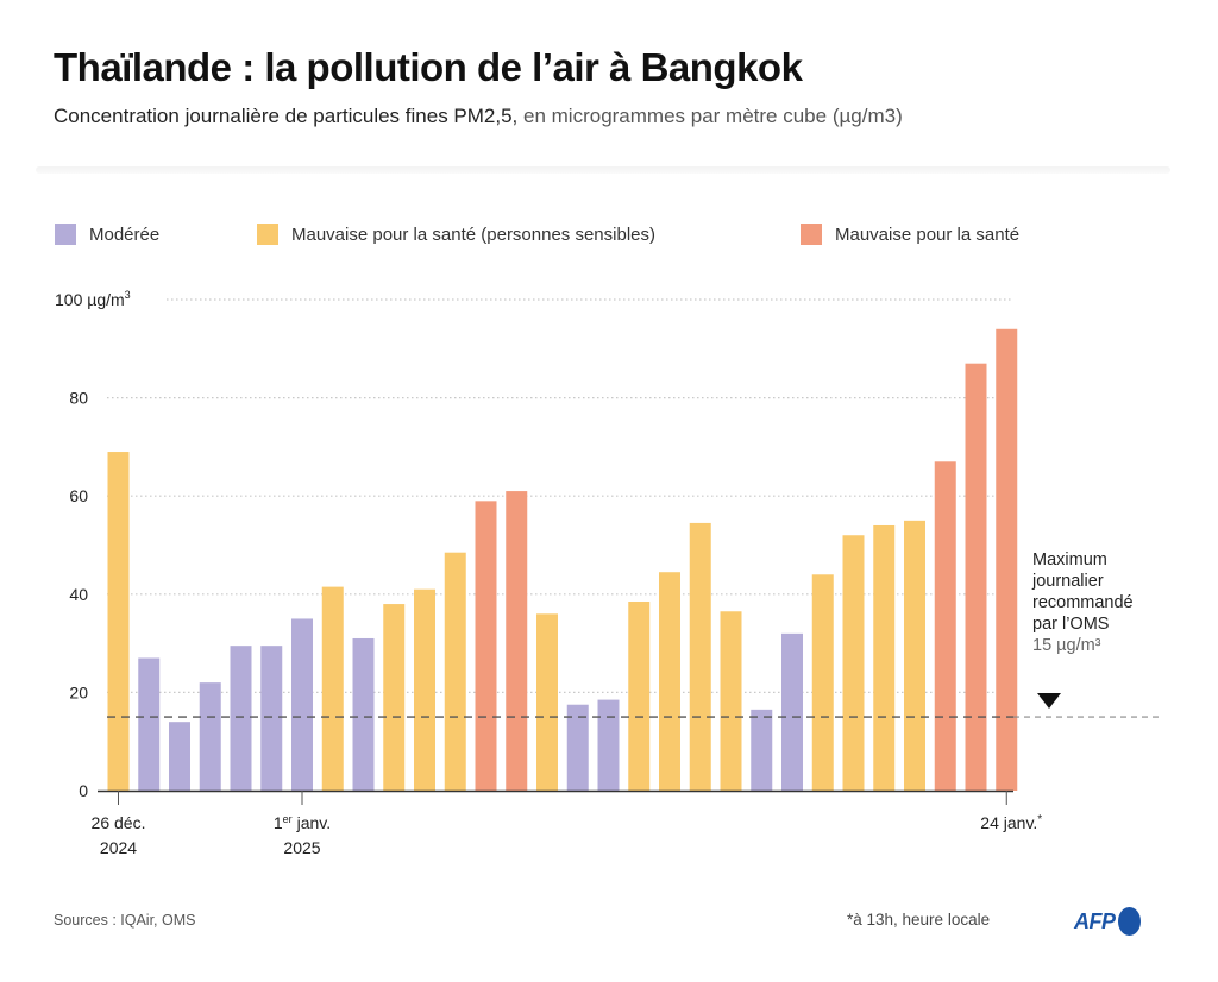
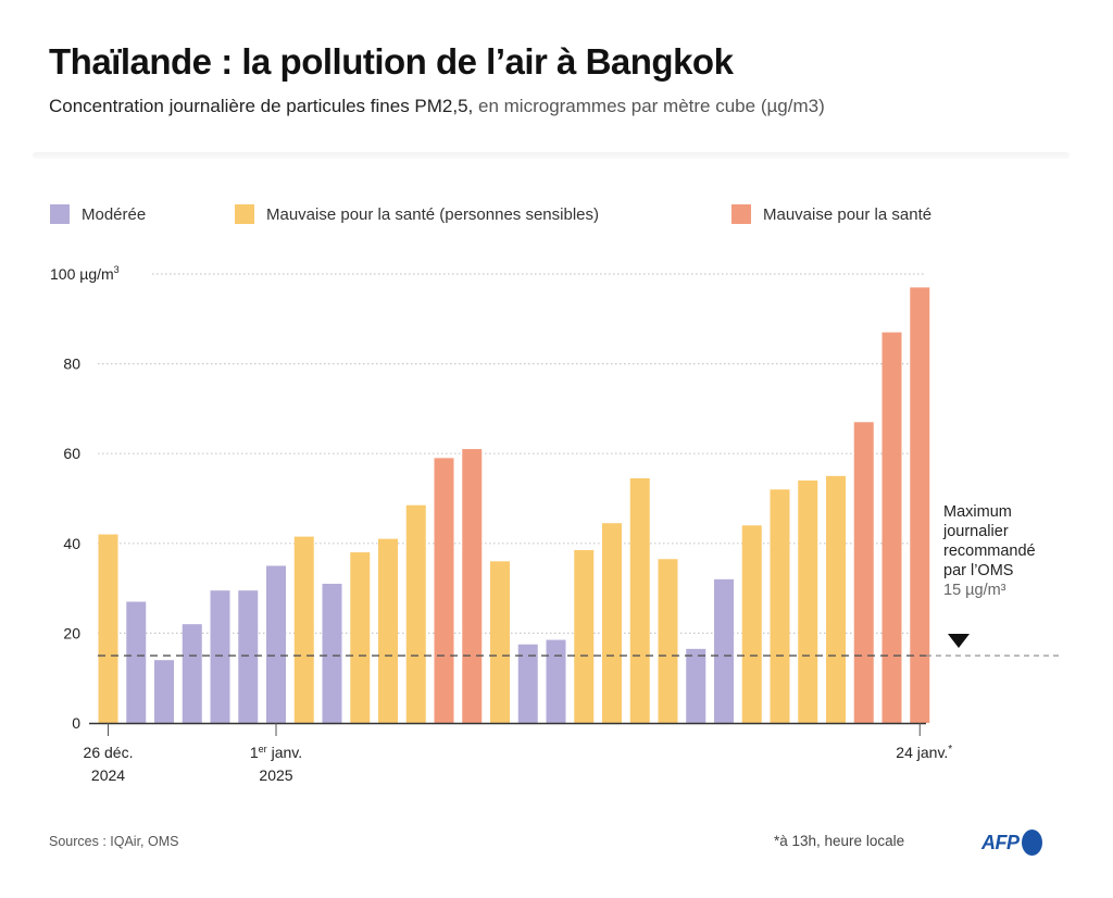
26 déc.: 69 -> 42
24 janv.: 94 -> 97
